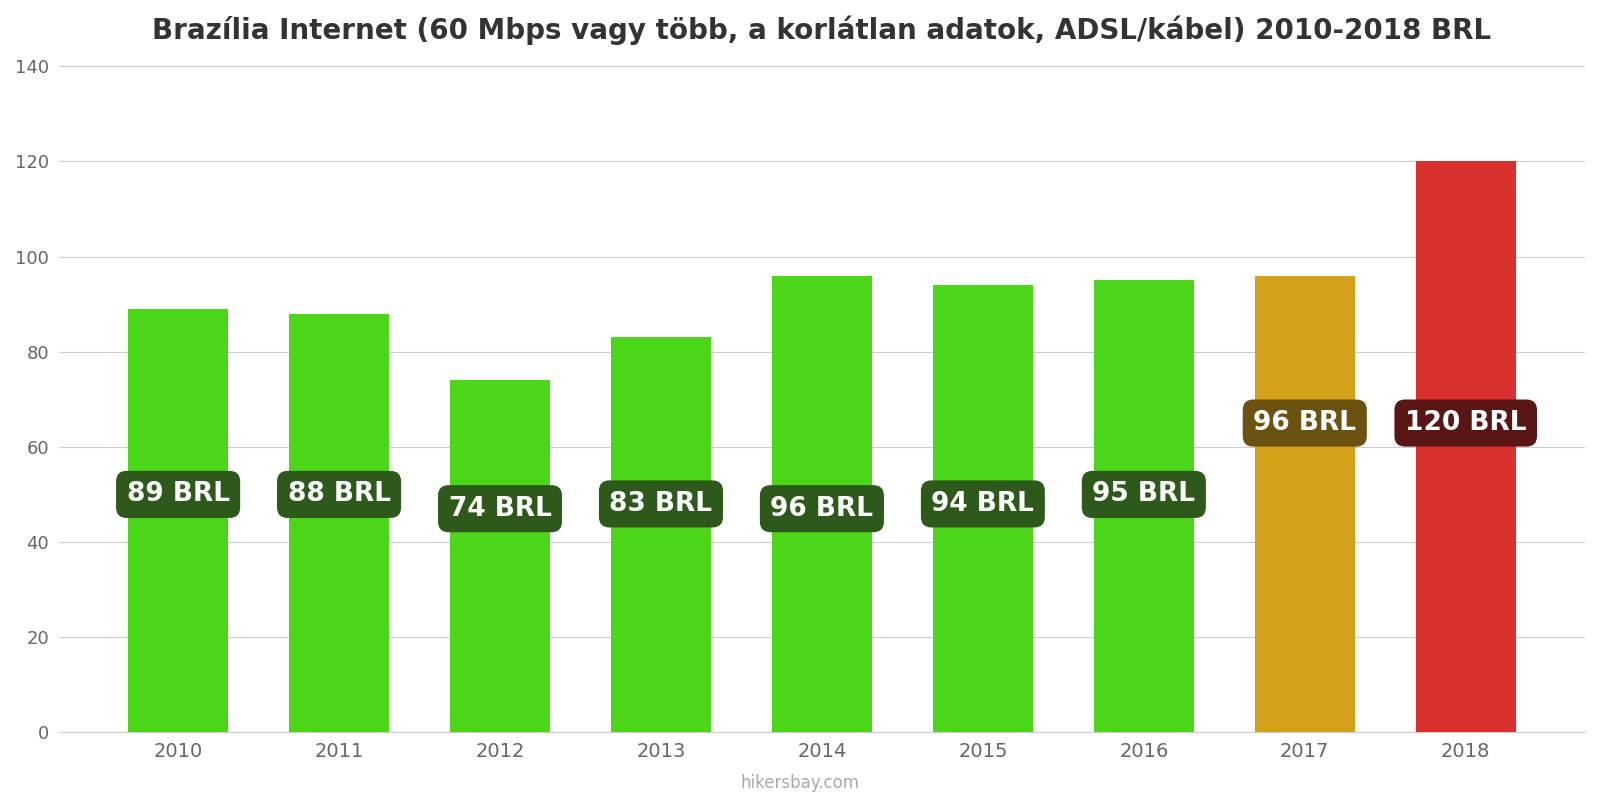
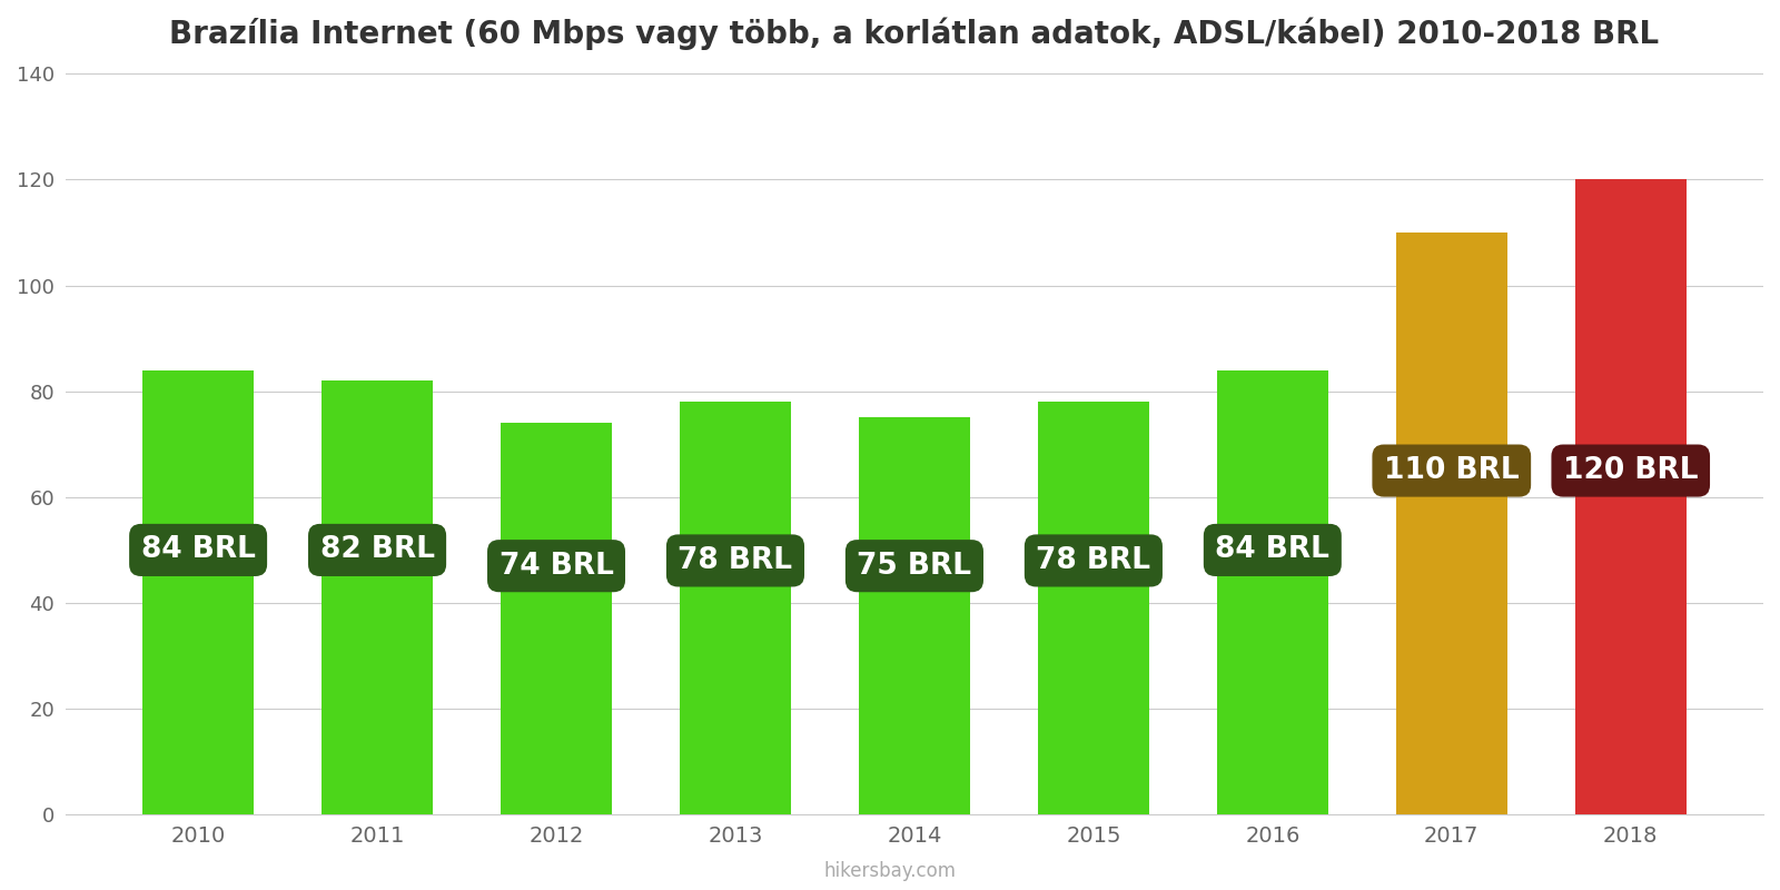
2010: 89 -> 84
2011: 88 -> 82
2013: 83 -> 78
2014: 96 -> 75
2015: 94 -> 78
2016: 95 -> 84
2017: 96 -> 110
